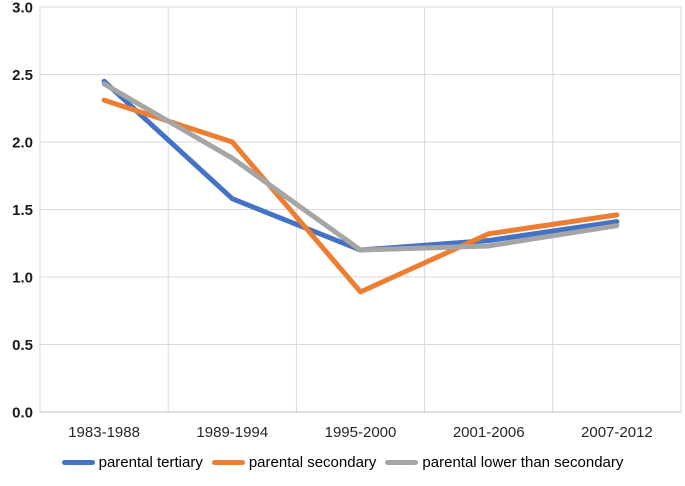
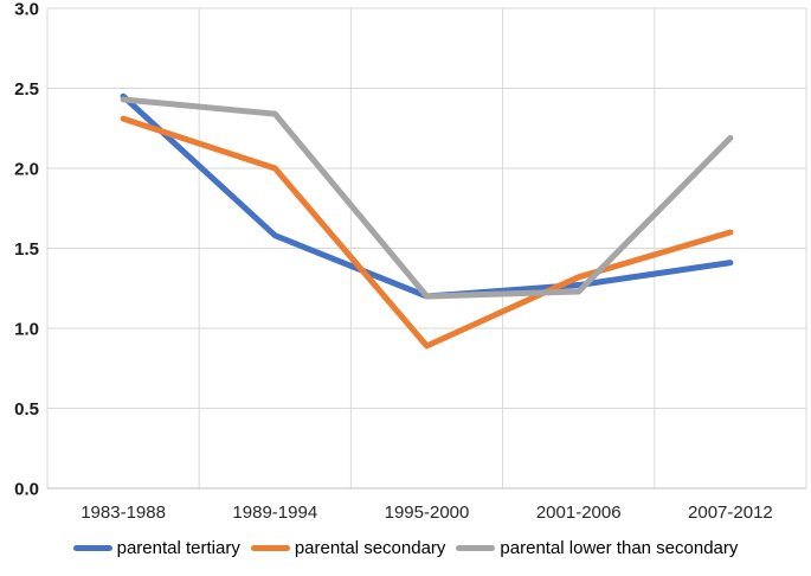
parental lower than secondary/1989-1994: 1.88 -> 2.34
parental secondary/2007-2012: 1.46 -> 1.60
parental lower than secondary/2007-2012: 1.38 -> 2.19
